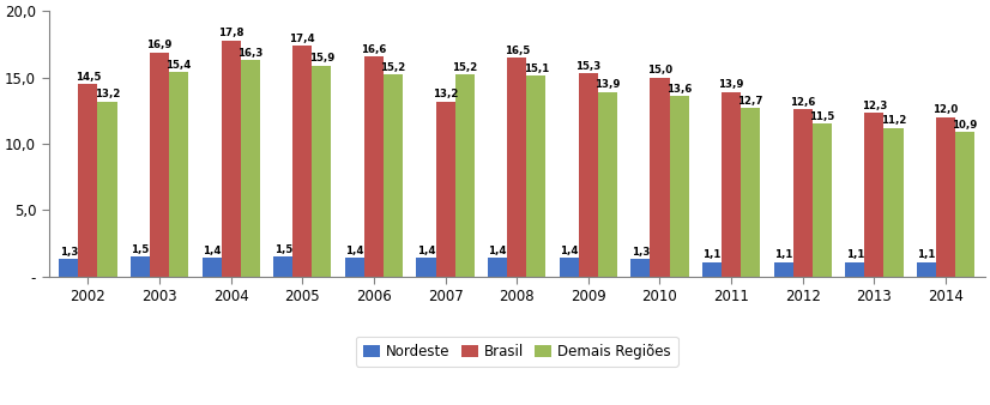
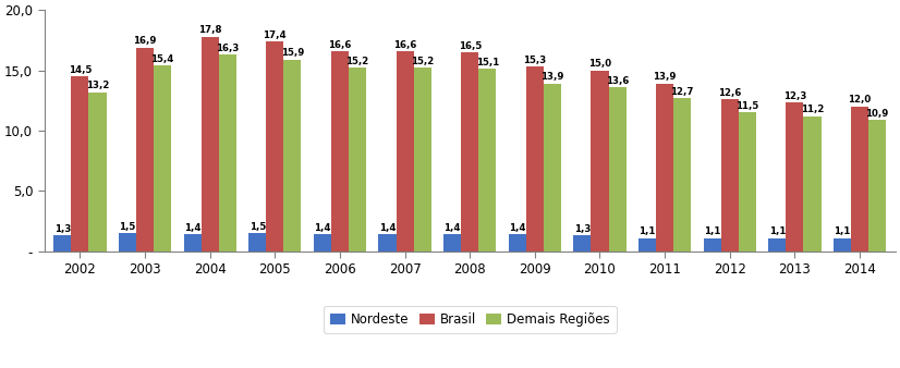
Brasil/2007: 13,2 -> 16,6
